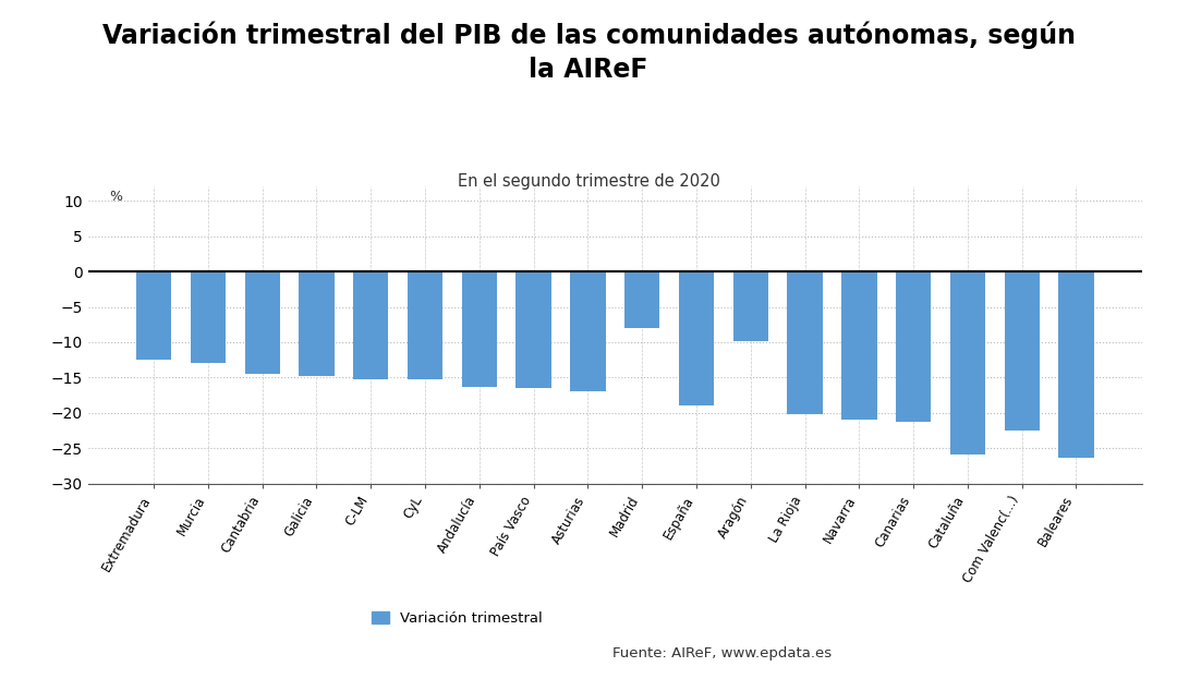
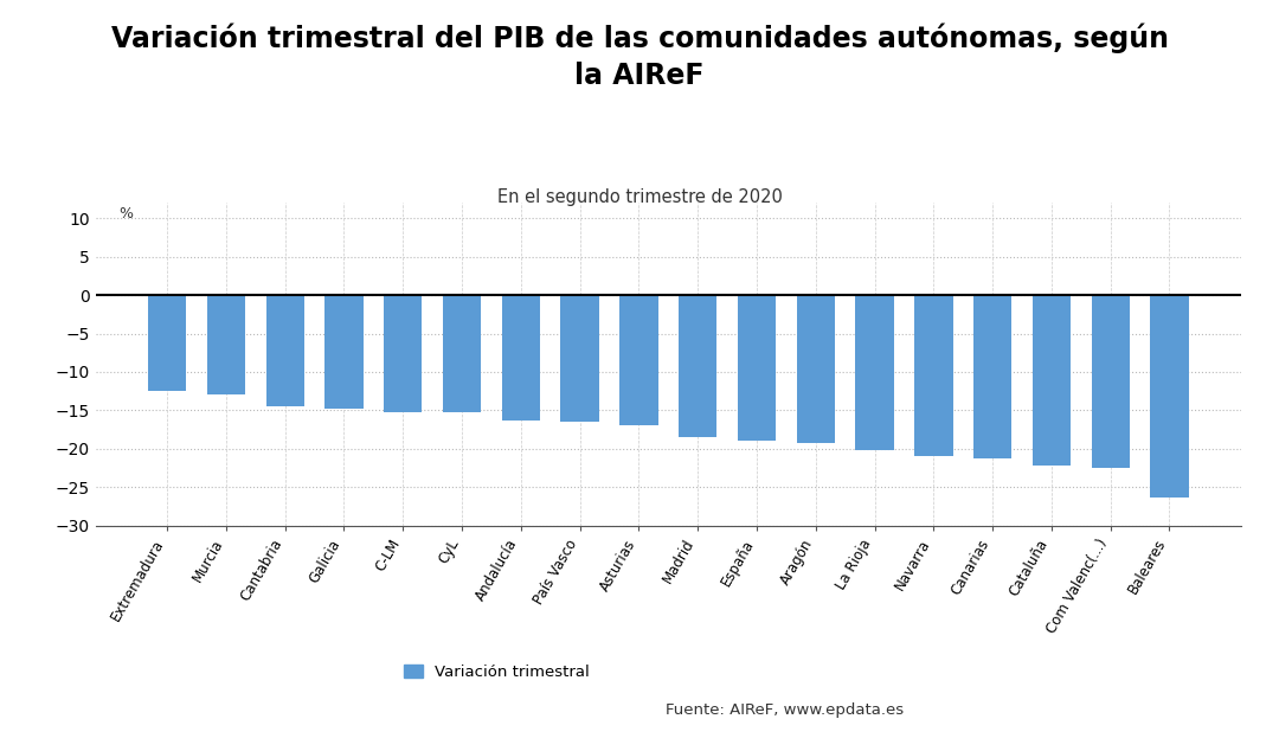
Madrid: -8.0 -> -18.5
Aragón: -9.8 -> -19.3
Cataluña: -25.8 -> -22.2
